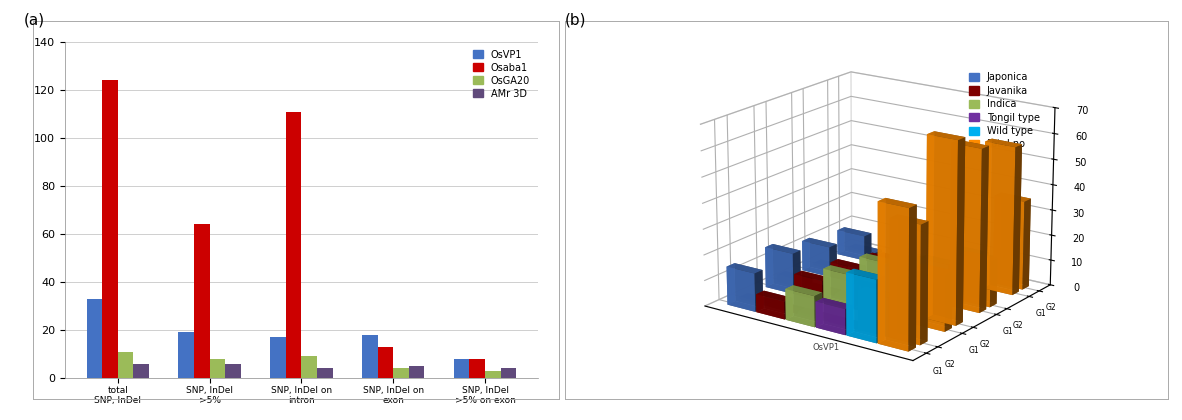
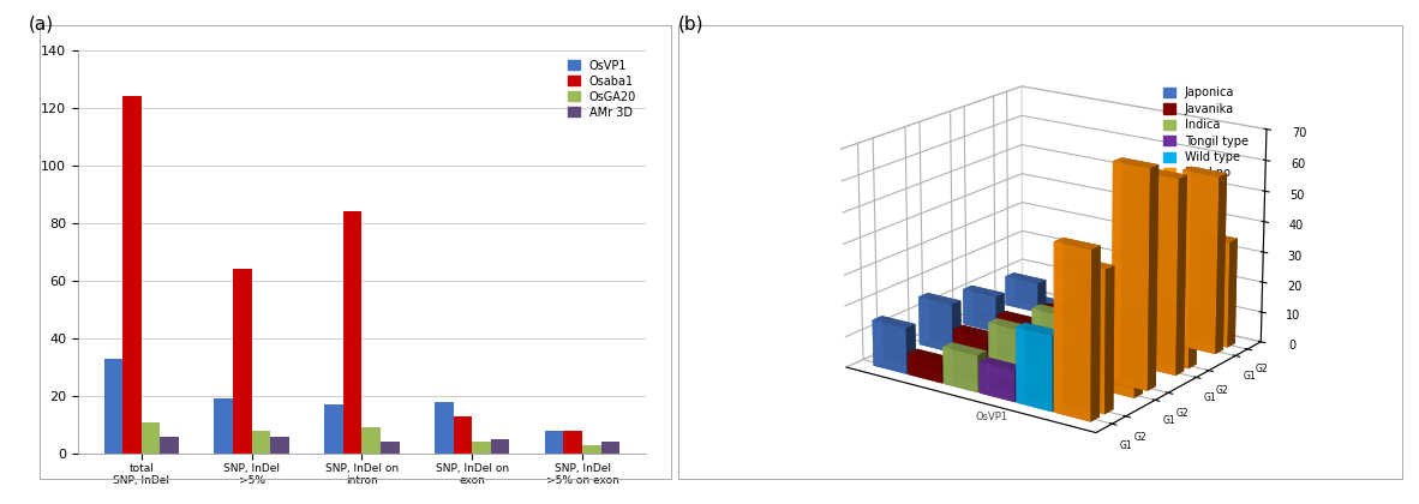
Osaba1/SNP, InDel on intron: 111 -> 84
